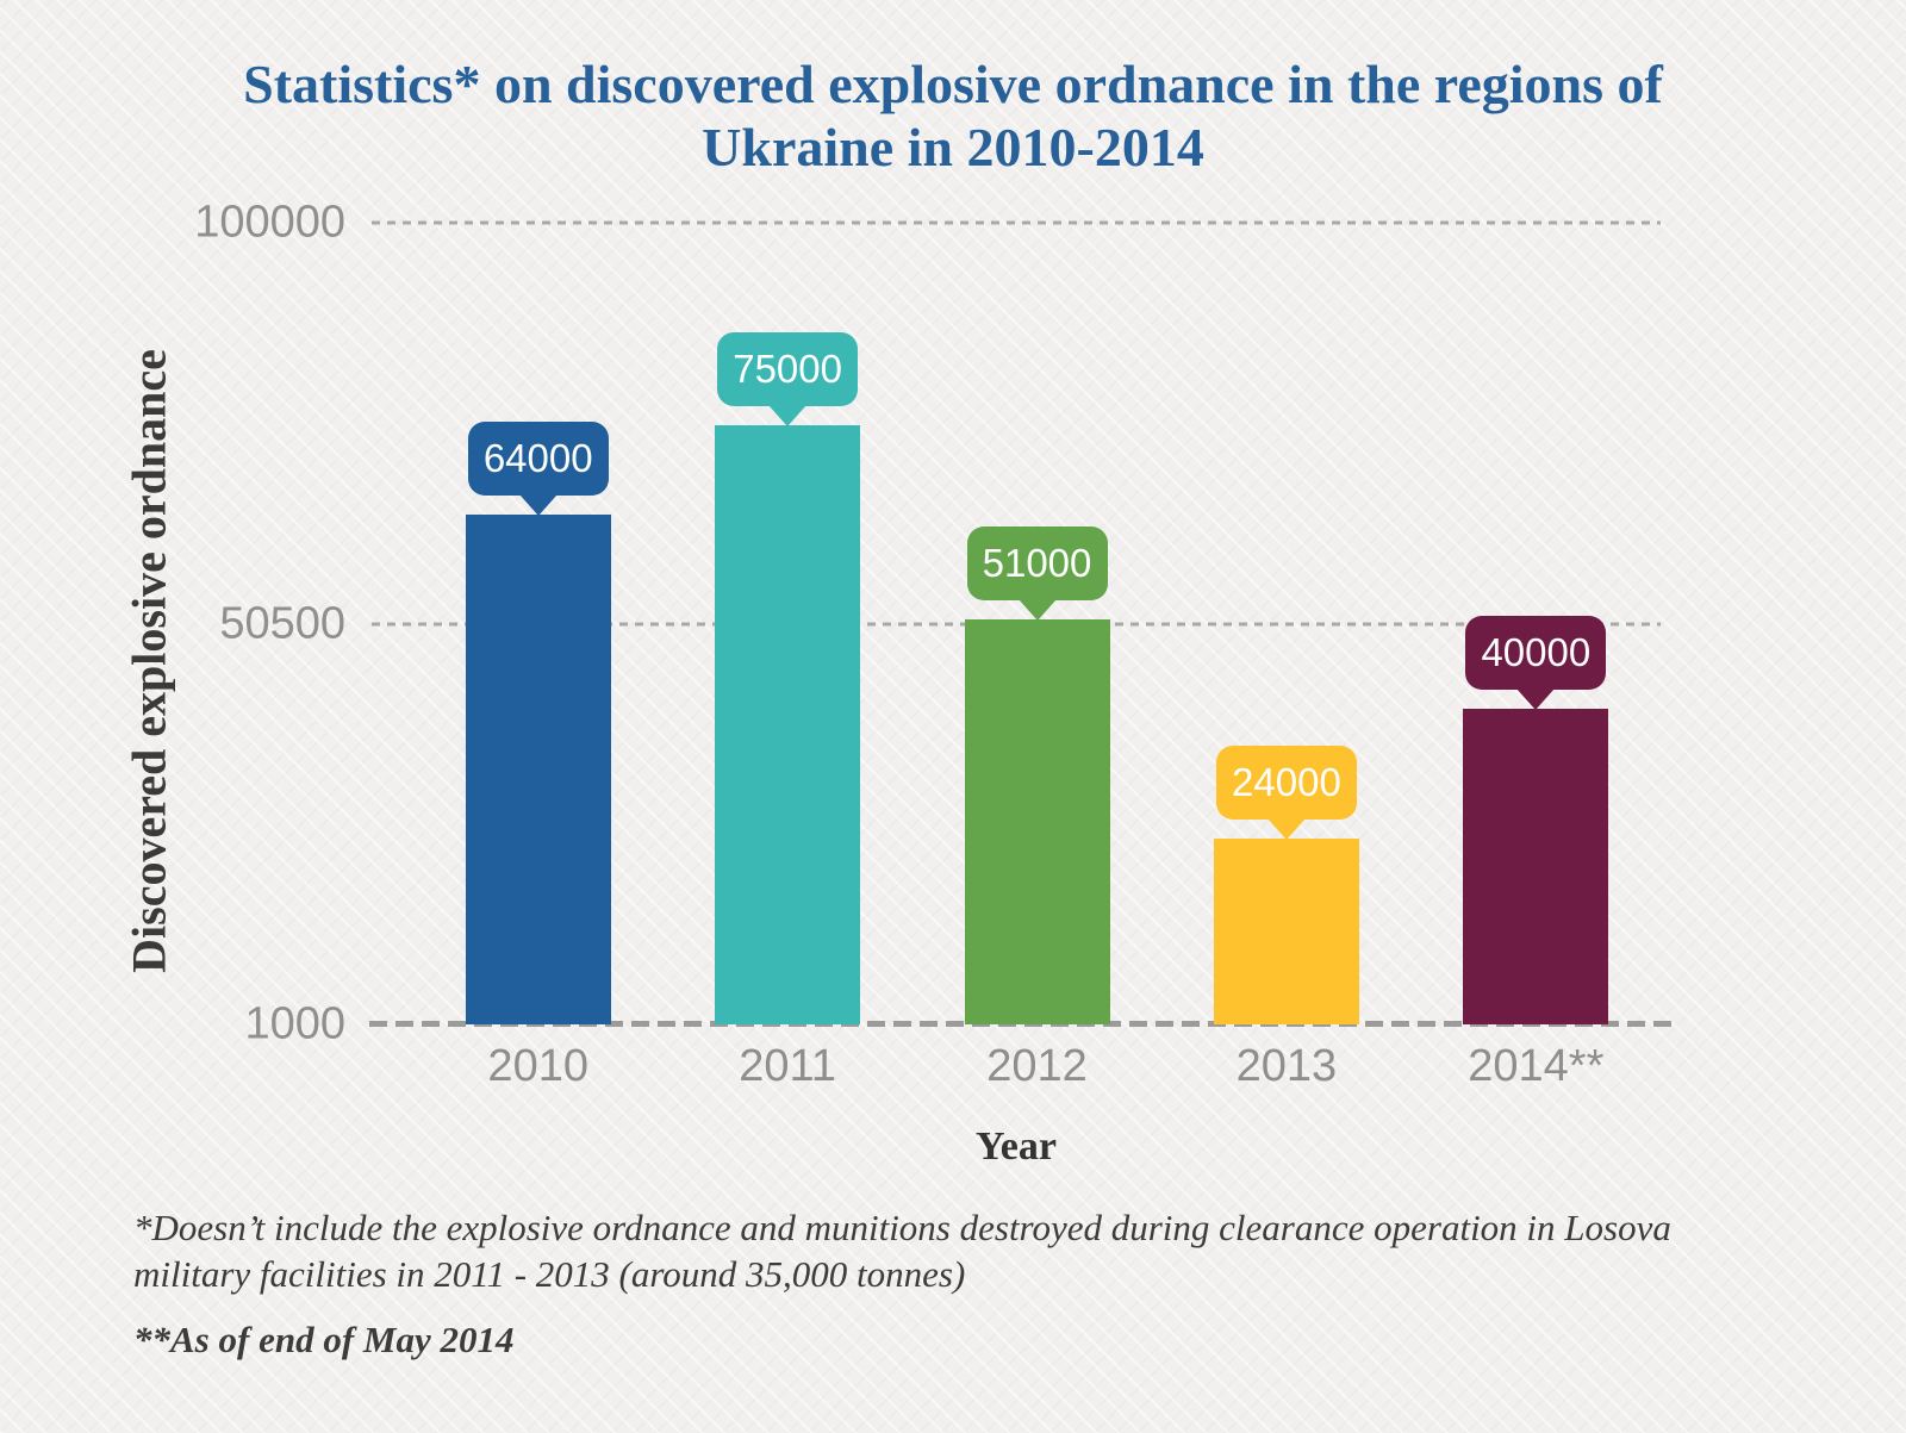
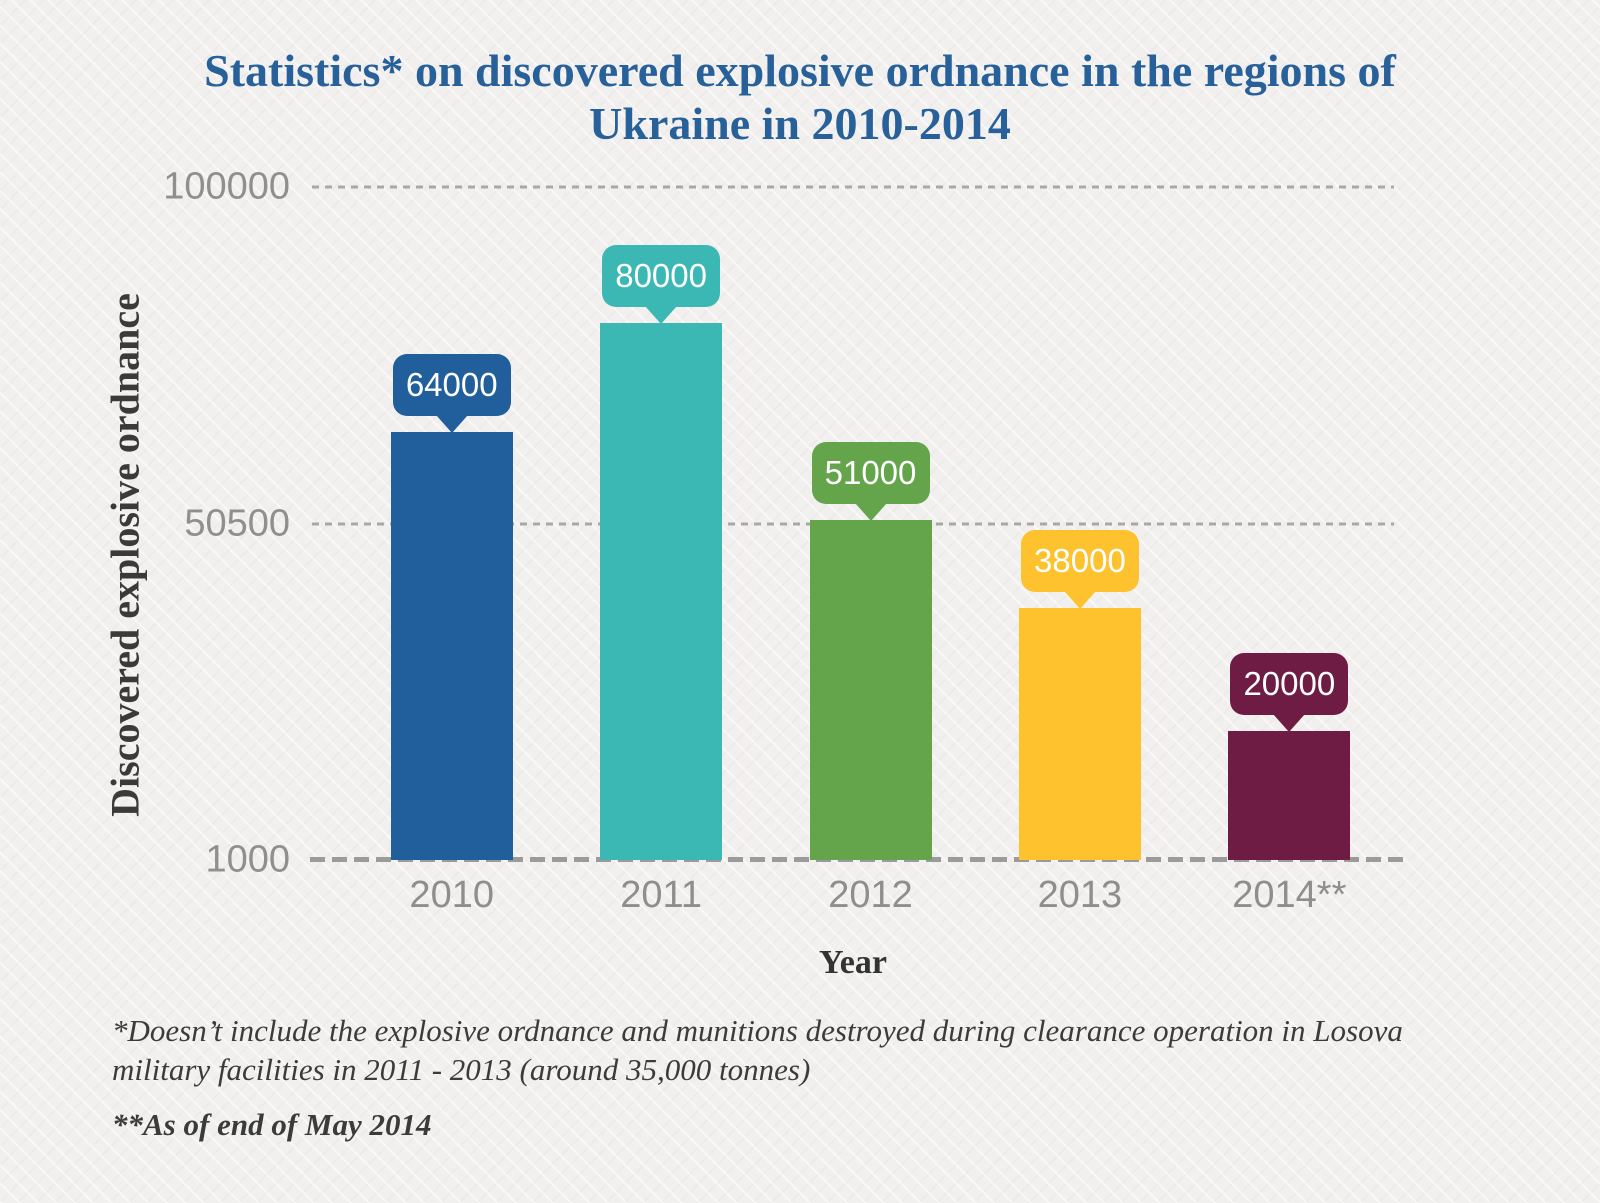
2011: 75000 -> 80000
2013: 24000 -> 38000
2014**: 40000 -> 20000
